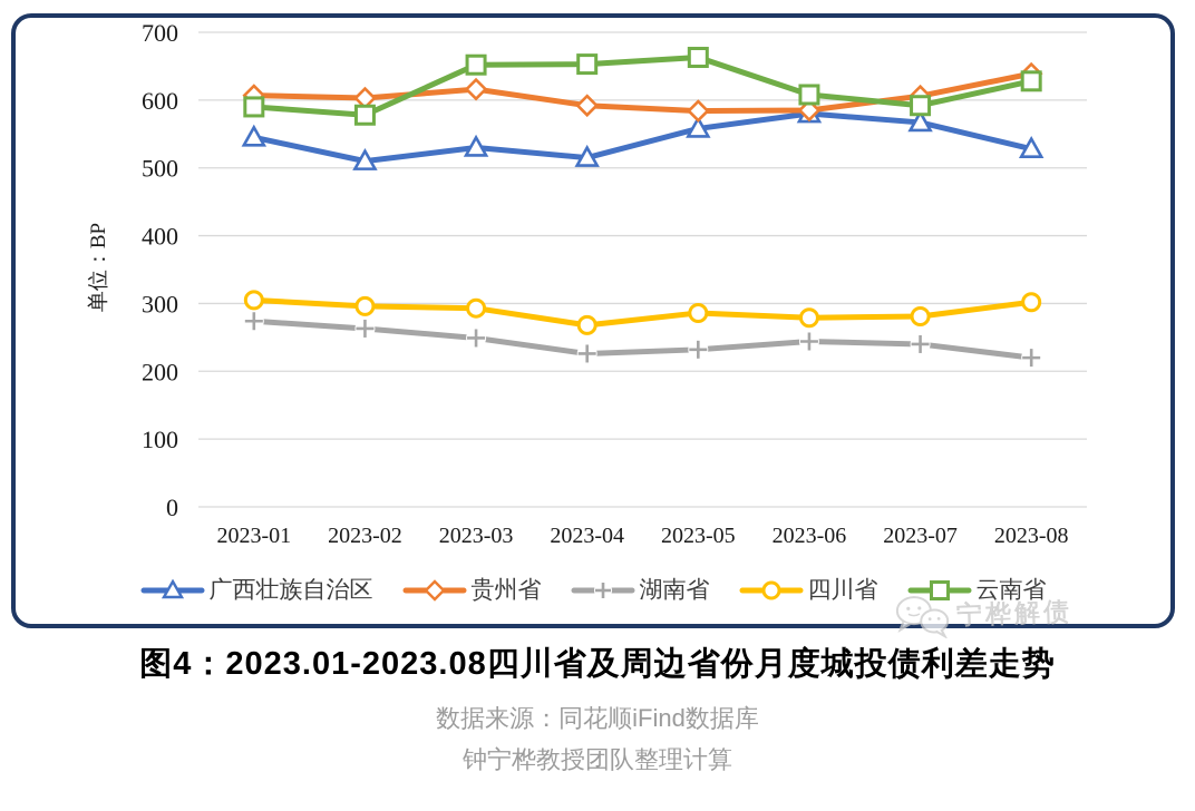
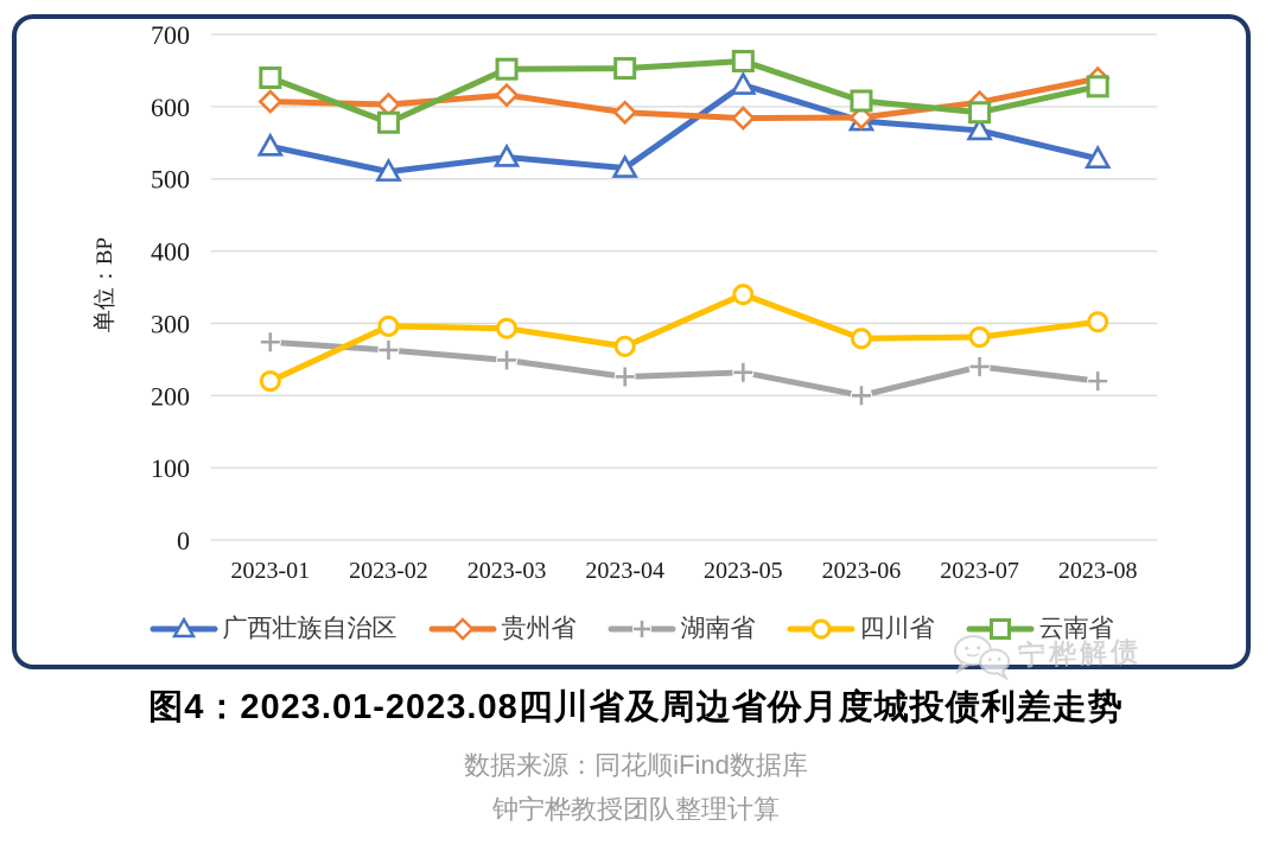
四川省/2023-01: 300 -> 220
云南省/2023-01: 590 -> 640
广西壮族自治区/2023-05: 560 -> 630
四川省/2023-05: 290 -> 340
湖南省/2023-06: 240 -> 200
